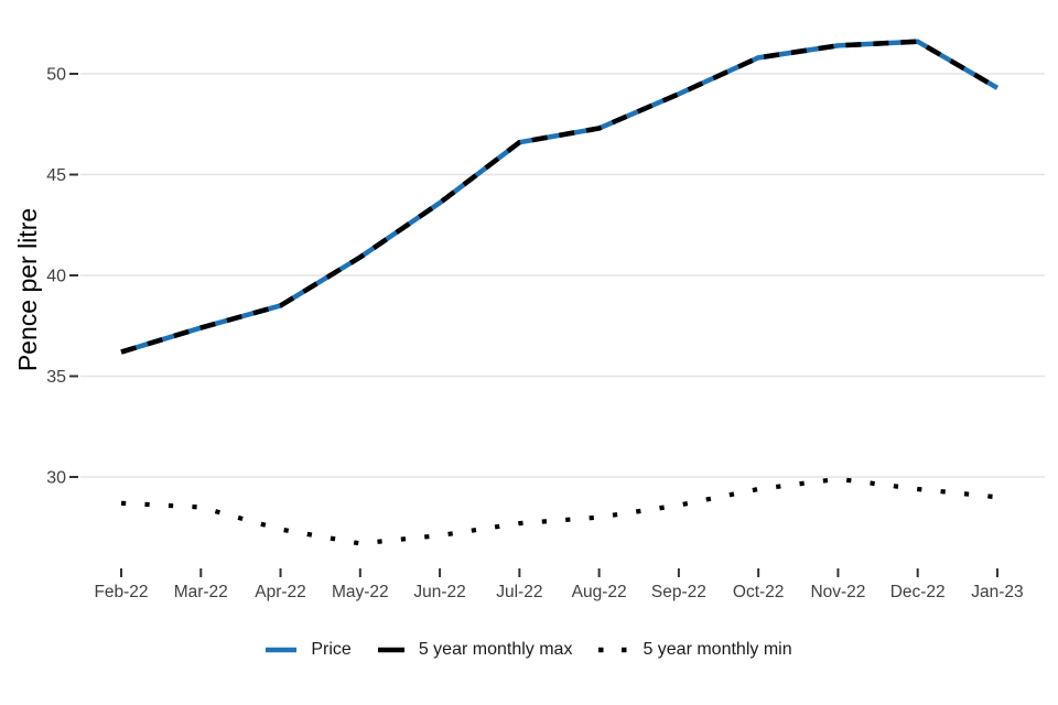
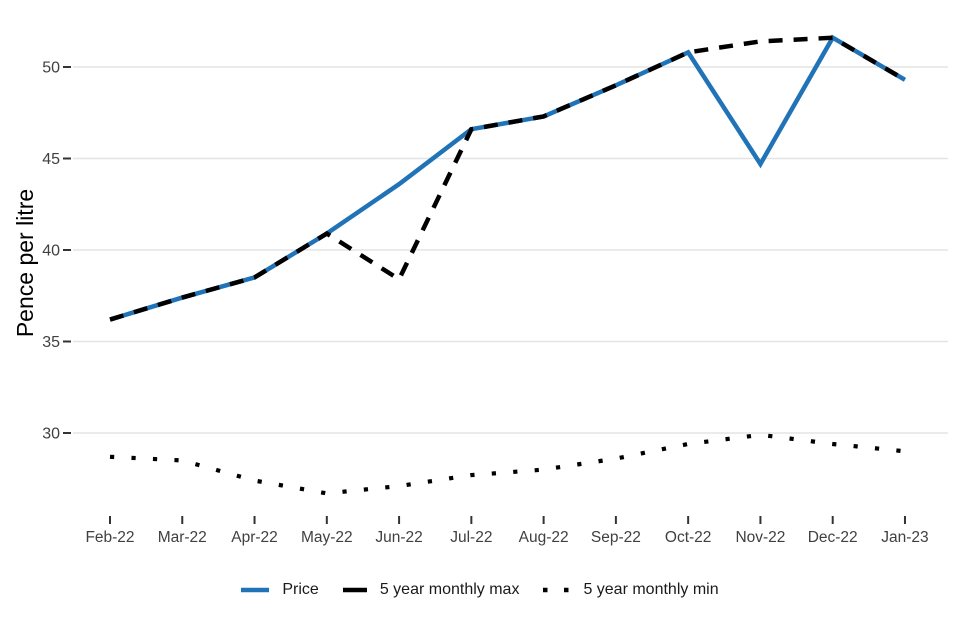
5 year monthly max/Jun-22: 43.6 -> 38.4
Price/Nov-22: 51.4 -> 44.7
